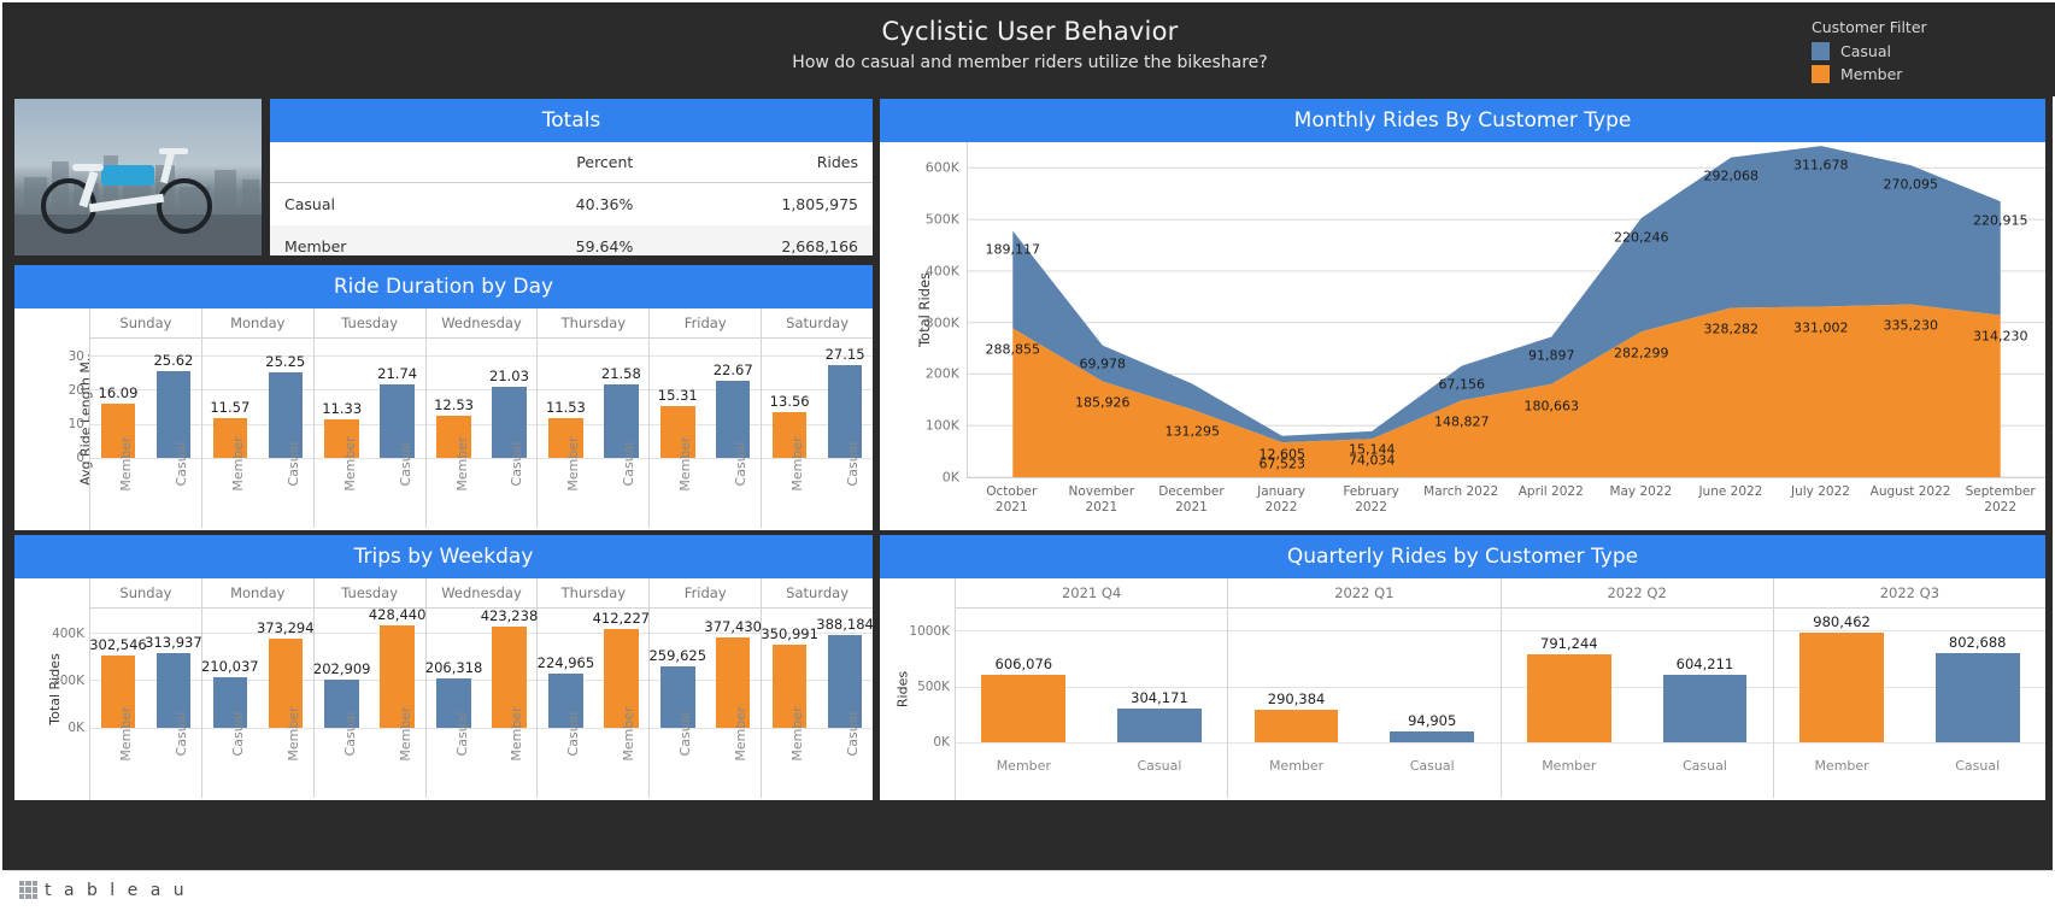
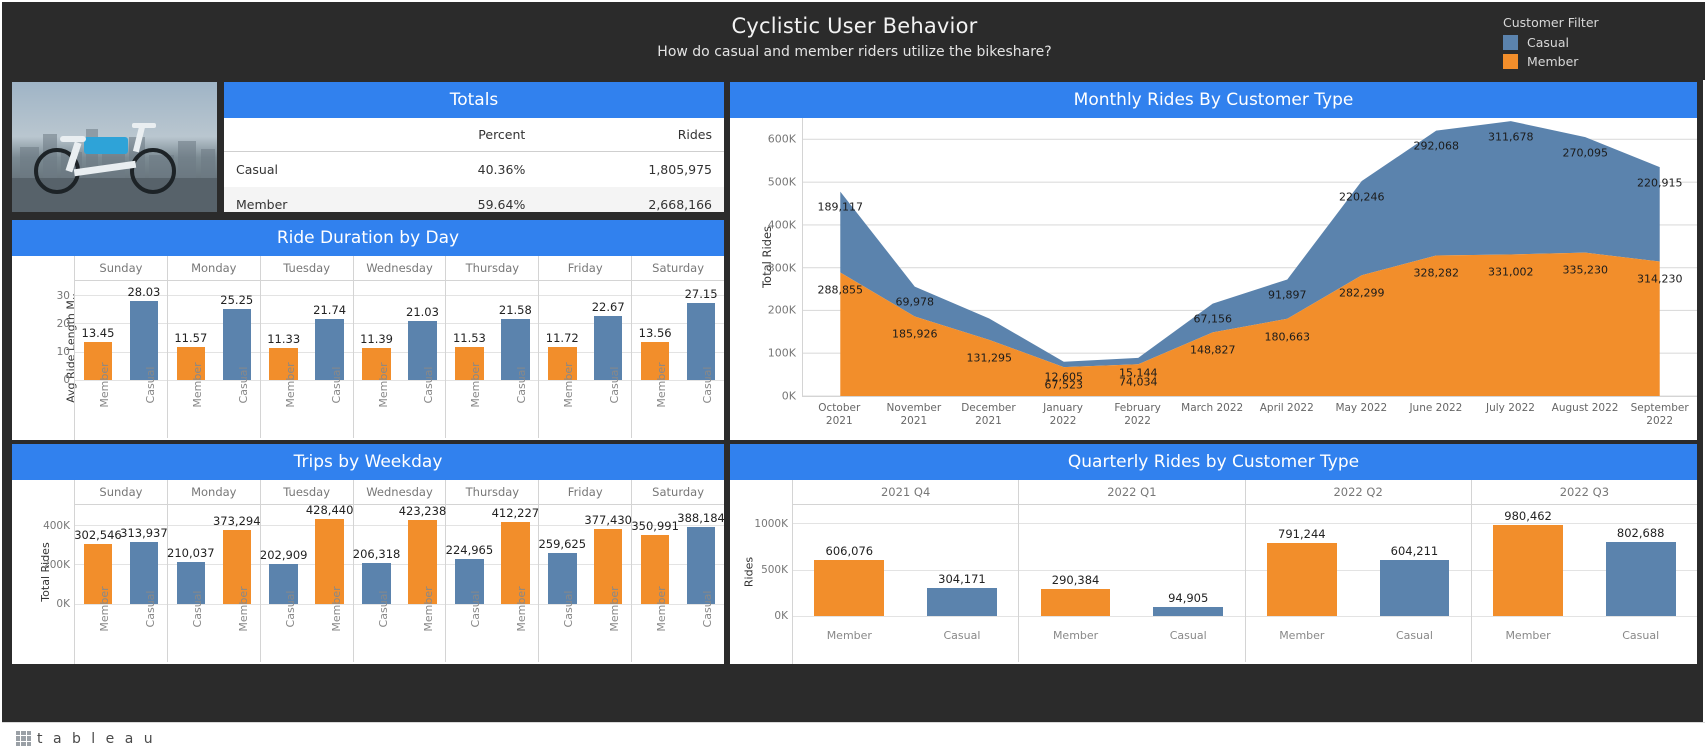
Ride Duration by Day/Member/Sunday: 16.09 -> 13.45
Ride Duration by Day/Casual/Sunday: 25.62 -> 28.03
Ride Duration by Day/Member/Wednesday: 12.53 -> 11.39
Ride Duration by Day/Member/Friday: 15.31 -> 11.72
